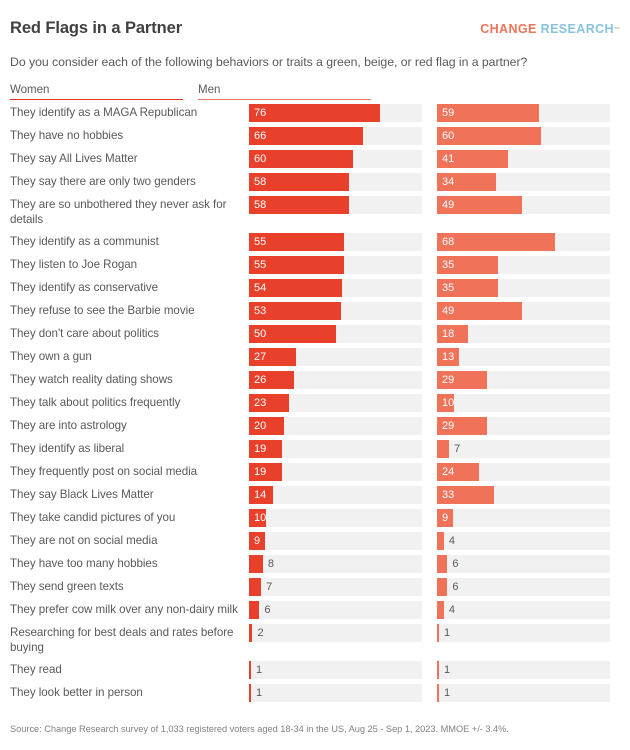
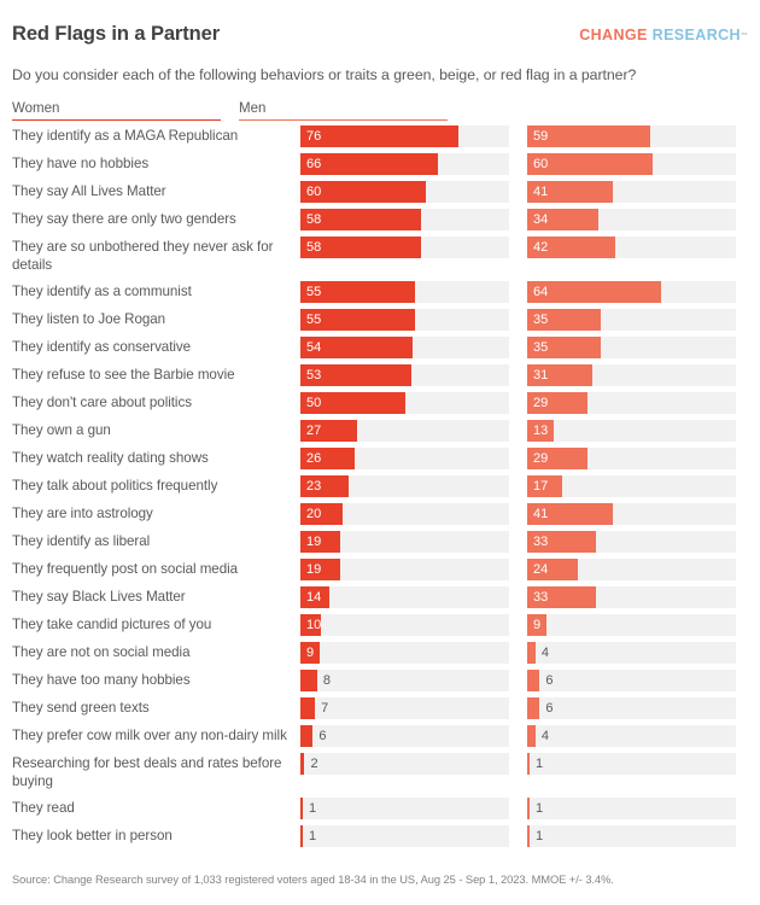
Men/They are so unbothered they never ask for details: 49 -> 42
Men/They identify as a communist: 68 -> 64
Men/They refuse to see the Barbie movie: 49 -> 31
Men/They don't care about politics: 18 -> 29
Men/They talk about politics frequently: 10 -> 17
Men/They are into astrology: 29 -> 41
Men/They identify as liberal: 7 -> 33
